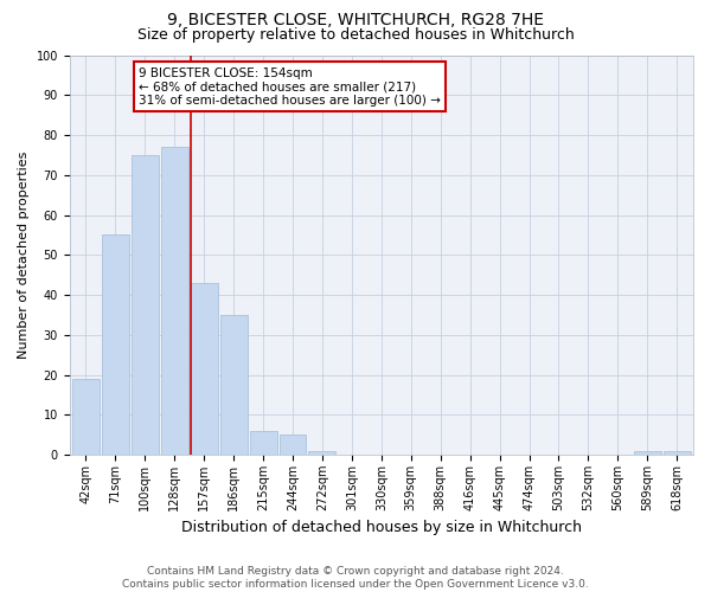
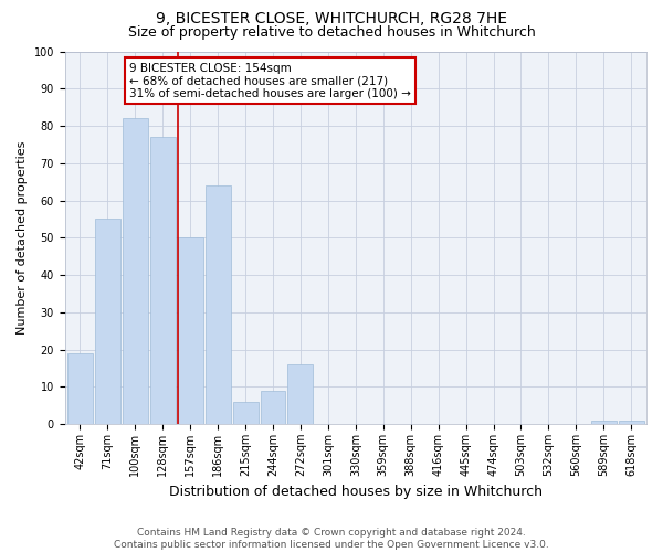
100sqm: 75 -> 82
157sqm: 43 -> 50
186sqm: 35 -> 64
244sqm: 5 -> 9
272sqm: 1 -> 16
